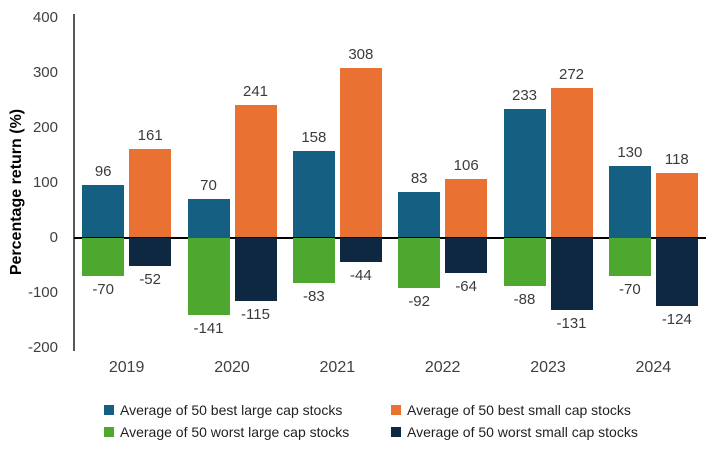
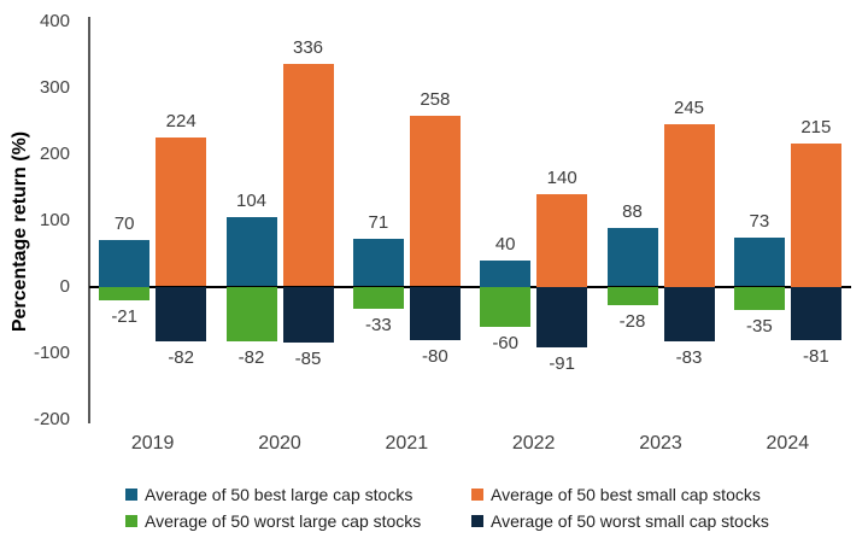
Average of 50 best large cap stocks/2019: 96 -> 70
Average of 50 best small cap stocks/2019: 161 -> 224
Average of 50 worst large cap stocks/2019: -70 -> -21
Average of 50 worst small cap stocks/2019: -52 -> -82
Average of 50 best large cap stocks/2020: 70 -> 104
Average of 50 best small cap stocks/2020: 241 -> 336
Average of 50 worst large cap stocks/2020: -141 -> -82
Average of 50 worst small cap stocks/2020: -115 -> -85
Average of 50 best large cap stocks/2021: 158 -> 71
Average of 50 best small cap stocks/2021: 308 -> 258
Average of 50 worst large cap stocks/2021: -83 -> -33
Average of 50 worst small cap stocks/2021: -44 -> -80
Average of 50 best large cap stocks/2022: 83 -> 40
Average of 50 best small cap stocks/2022: 106 -> 140
Average of 50 worst large cap stocks/2022: -92 -> -60
Average of 50 worst small cap stocks/2022: -64 -> -91
Average of 50 best large cap stocks/2023: 233 -> 88
Average of 50 best small cap stocks/2023: 272 -> 245
Average of 50 worst large cap stocks/2023: -88 -> -28
Average of 50 worst small cap stocks/2023: -131 -> -83
Average of 50 best large cap stocks/2024: 130 -> 73
Average of 50 best small cap stocks/2024: 118 -> 215
Average of 50 worst large cap stocks/2024: -70 -> -35
Average of 50 worst small cap stocks/2024: -124 -> -81
